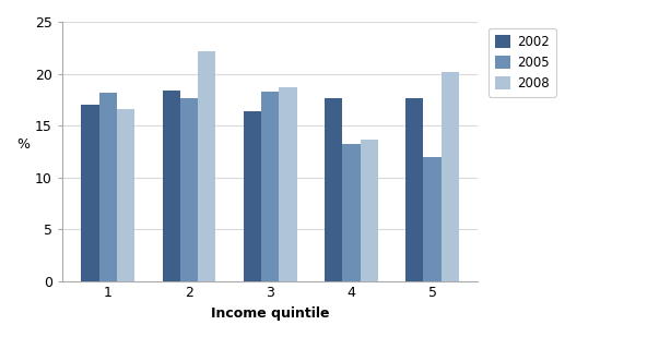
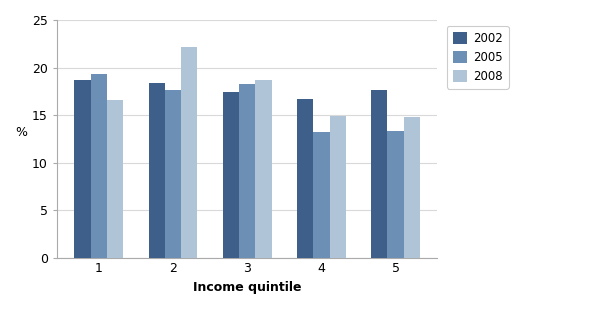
2002/1: 17.0 -> 18.7
2005/1: 18.2 -> 19.3
2002/3: 16.4 -> 17.4
2002/4: 17.6 -> 16.7
2008/4: 13.6 -> 14.9
2005/5: 12.0 -> 13.3
2008/5: 20.2 -> 14.8
